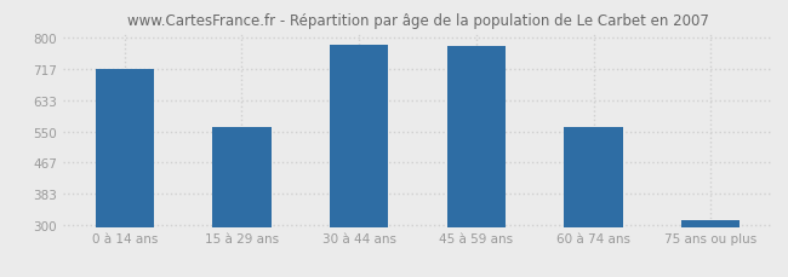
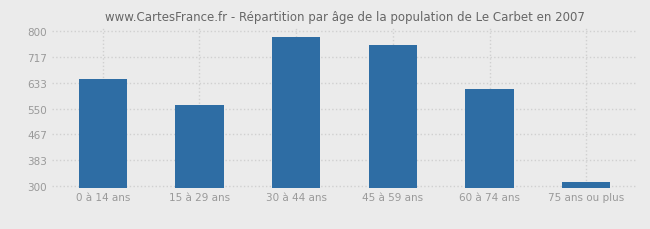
0 à 14 ans: 717 -> 645
45 à 59 ans: 778 -> 755
60 à 74 ans: 563 -> 615
